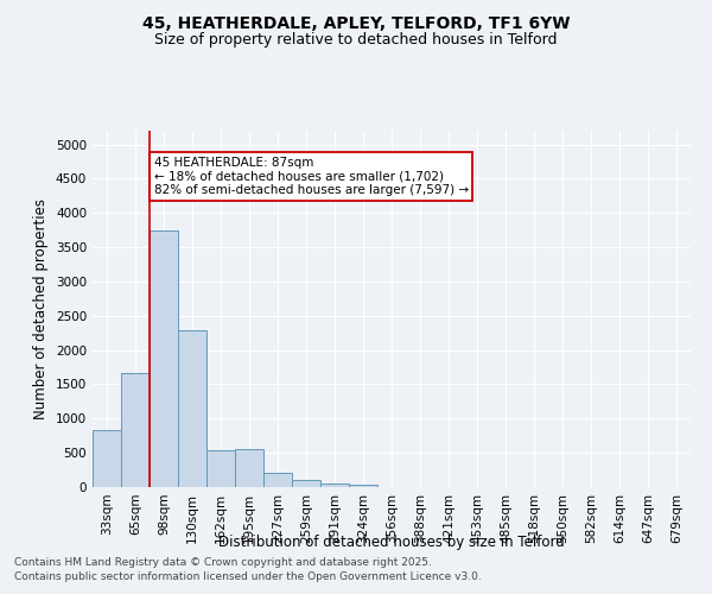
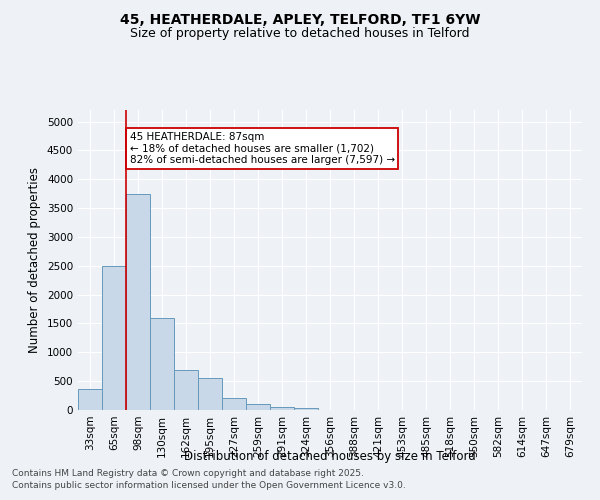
33sqm: 840 -> 370
65sqm: 1660 -> 2500
130sqm: 2280 -> 1600
162sqm: 540 -> 700
